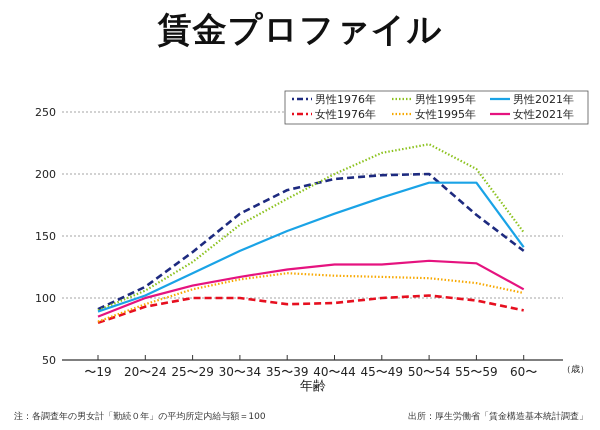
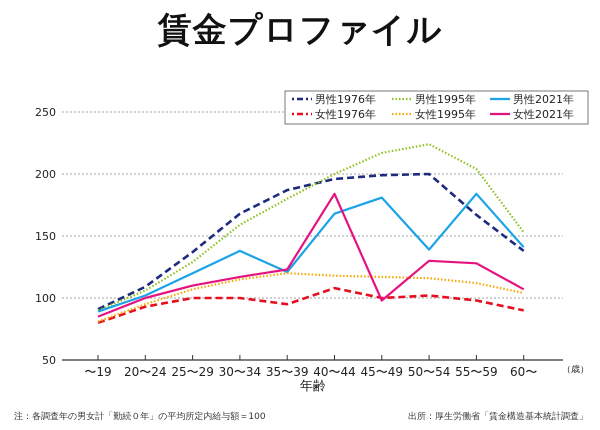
男性2021年/35〜39: 154 -> 121
女性1976年/40〜44: 96 -> 108
女性2021年/40〜44: 127 -> 184
女性2021年/45〜49: 127 -> 98
男性2021年/50〜54: 193 -> 139
男性2021年/55〜59: 193 -> 184
